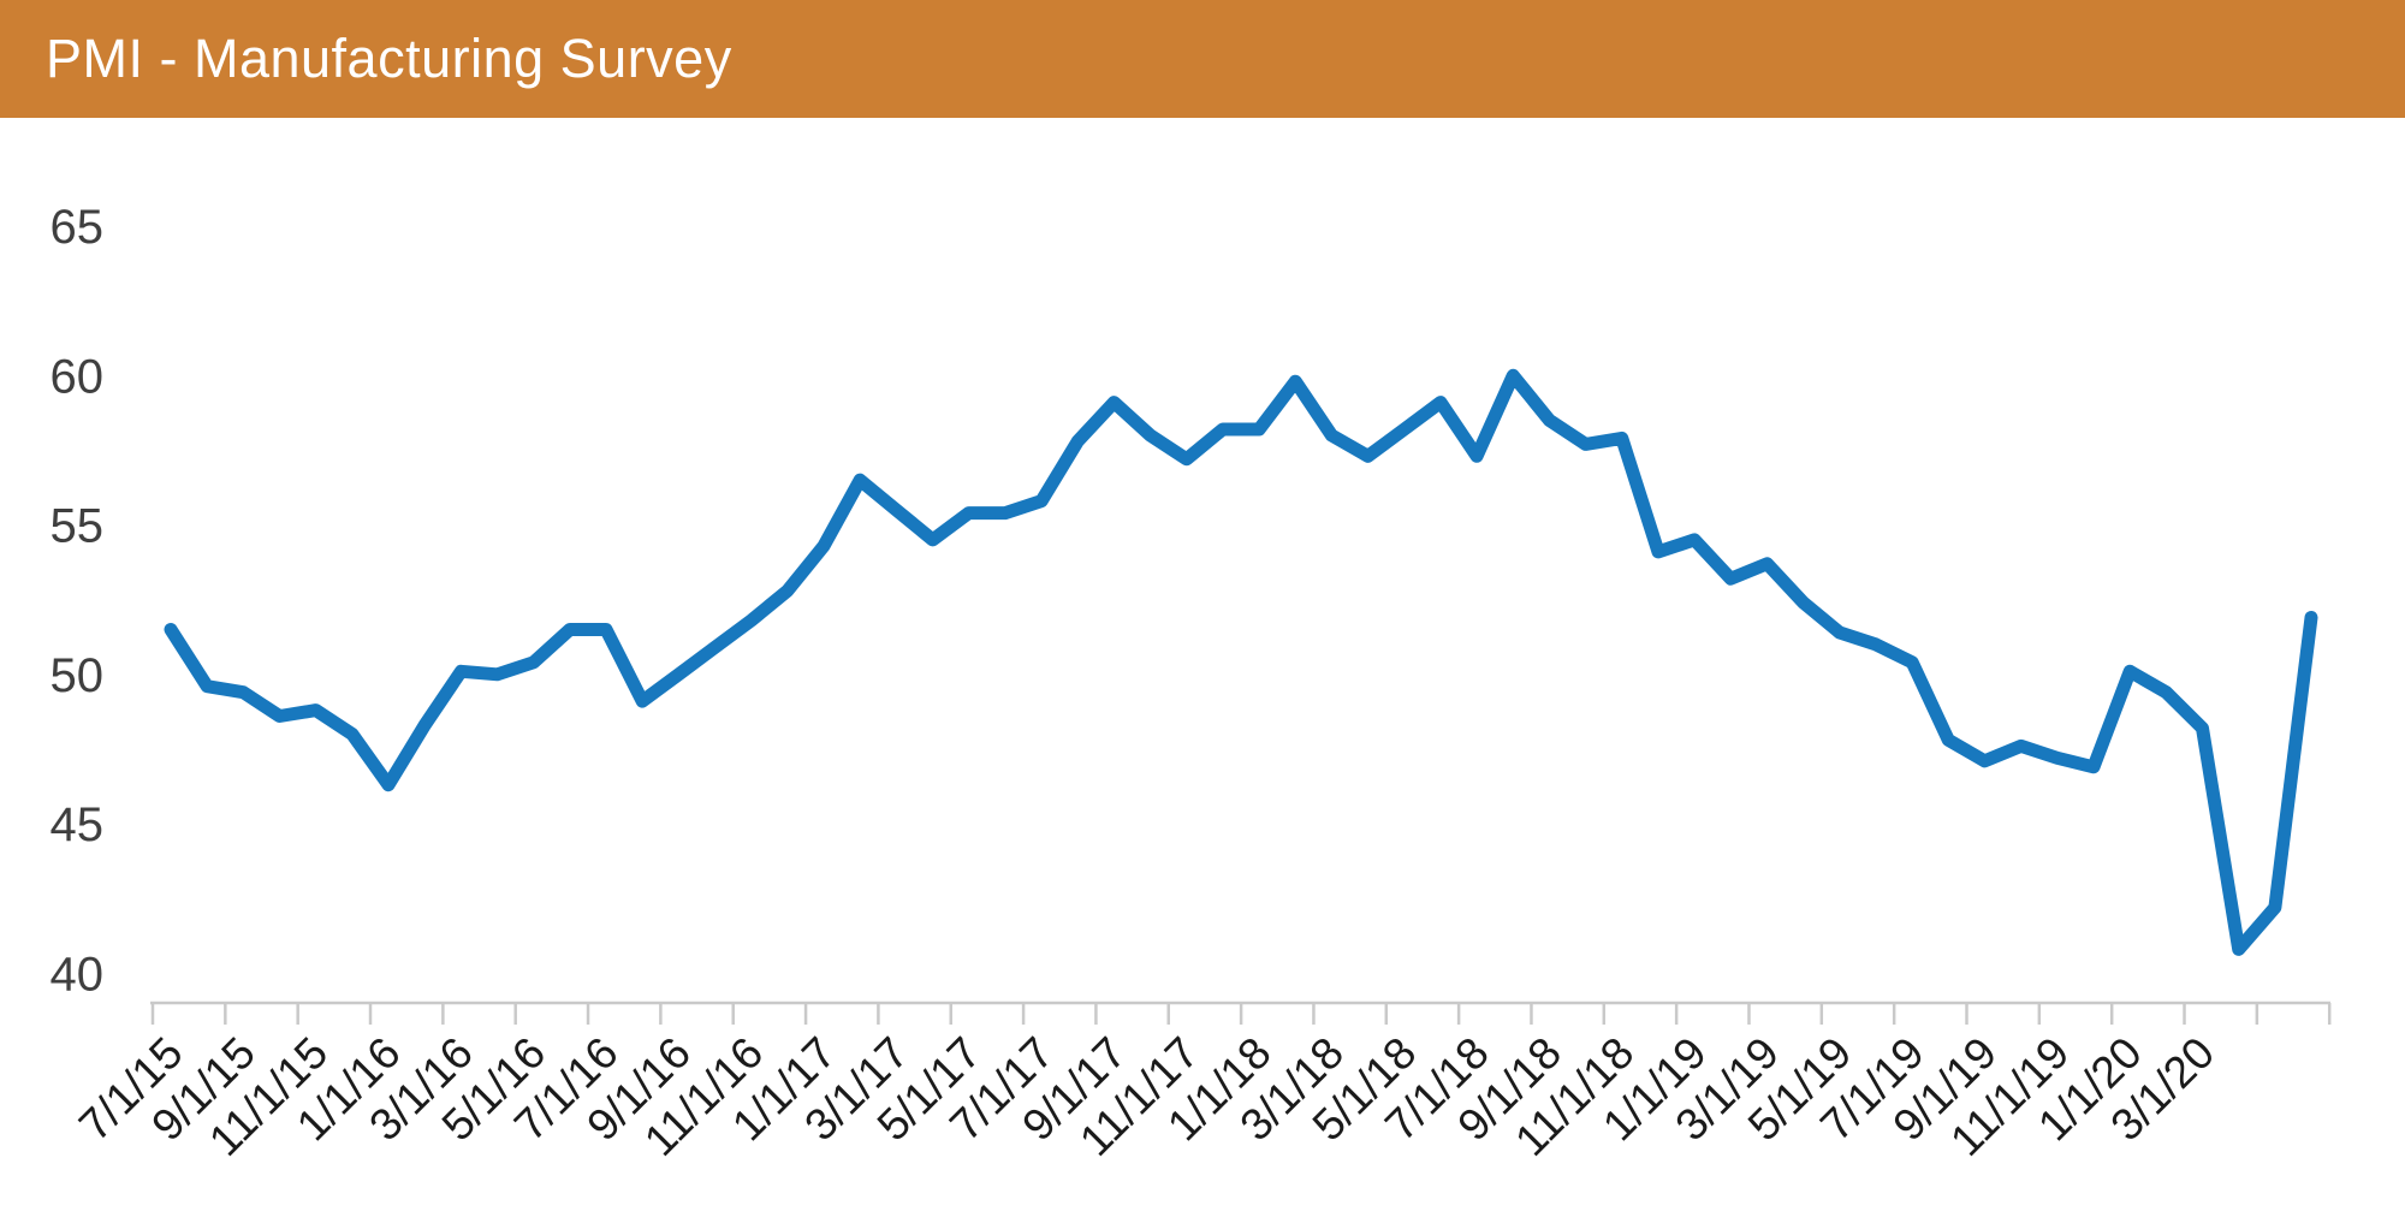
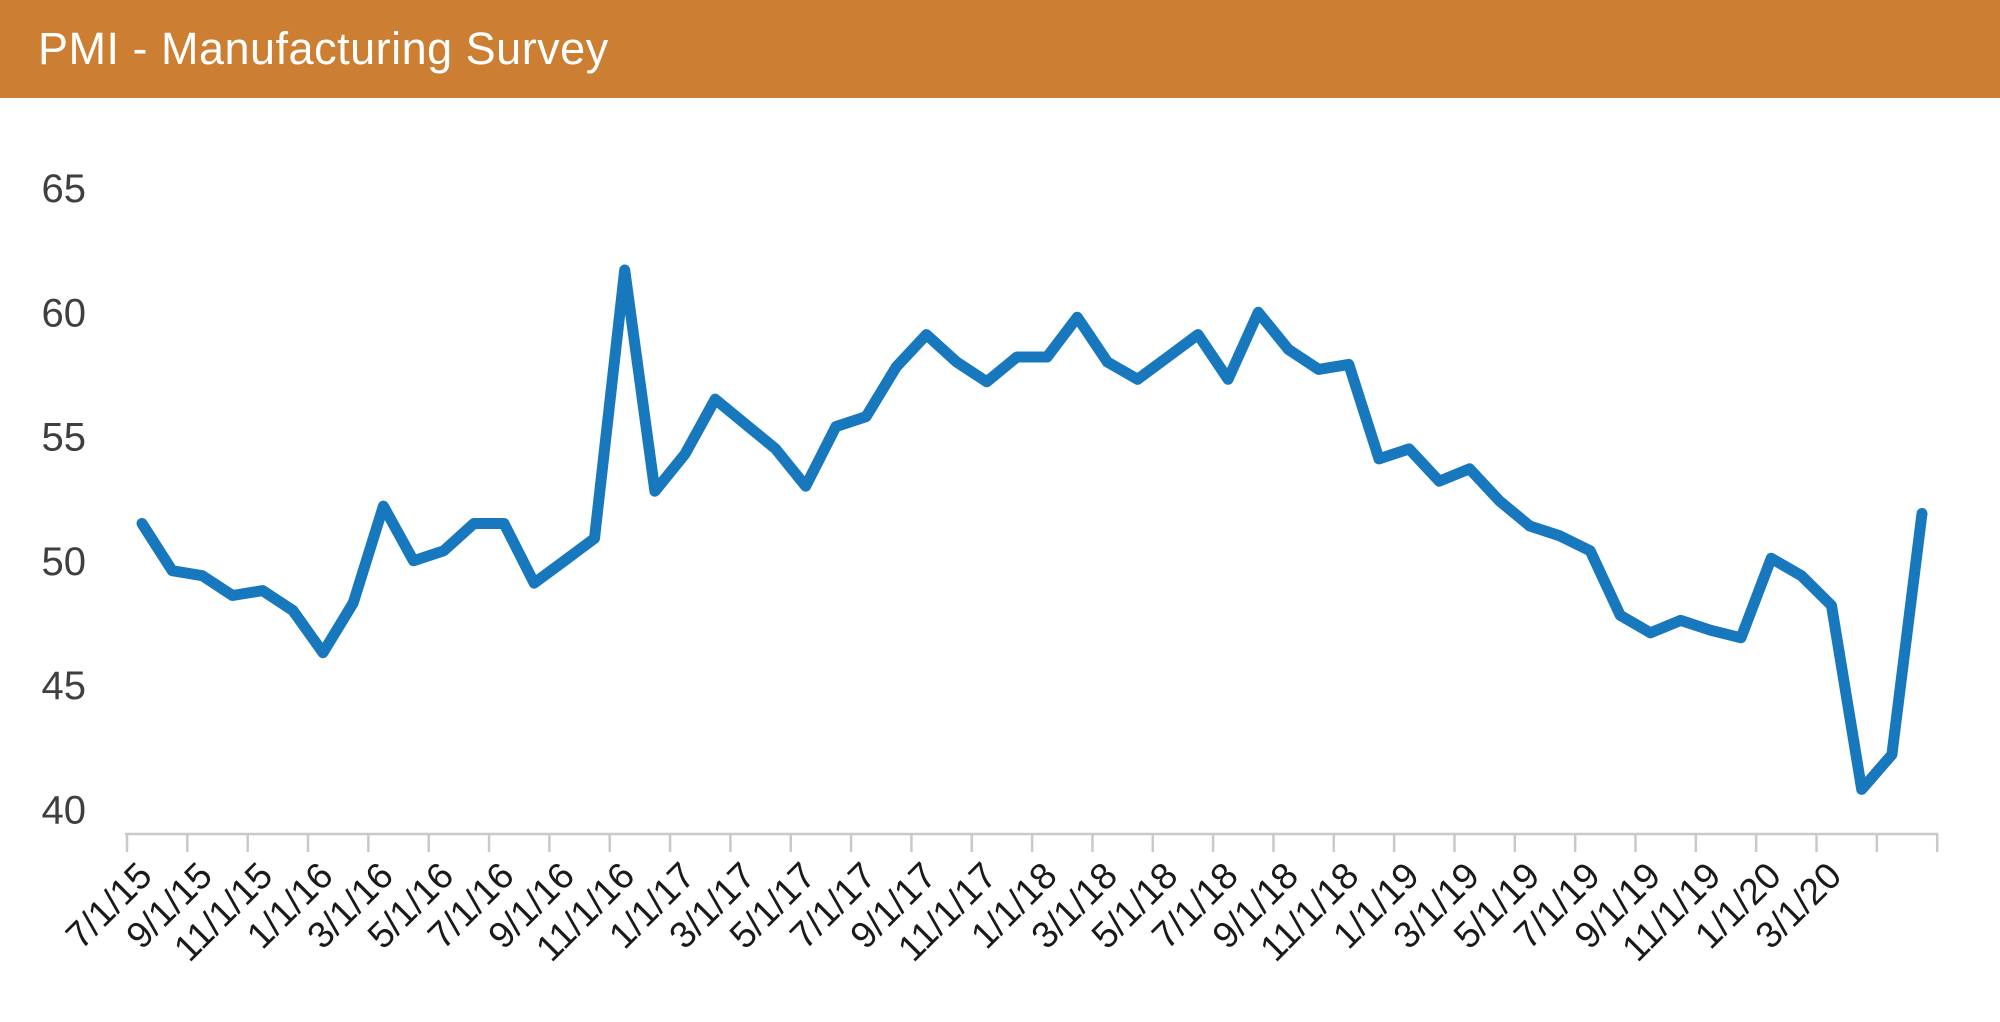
3/1/16: 50.1 -> 52.2
11/1/16: 51.8 -> 61.7
5/1/17: 55.4 -> 53.0
